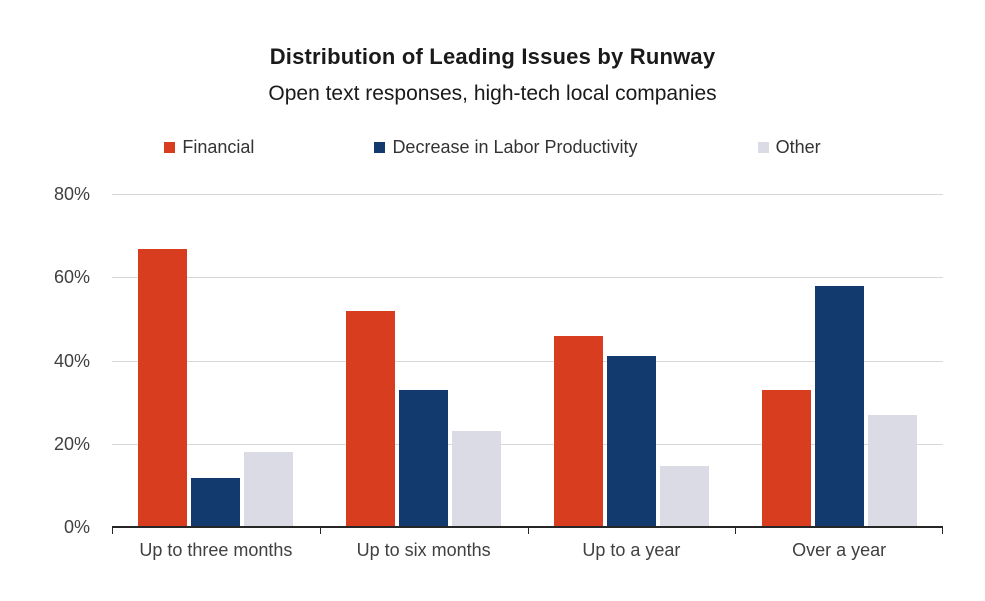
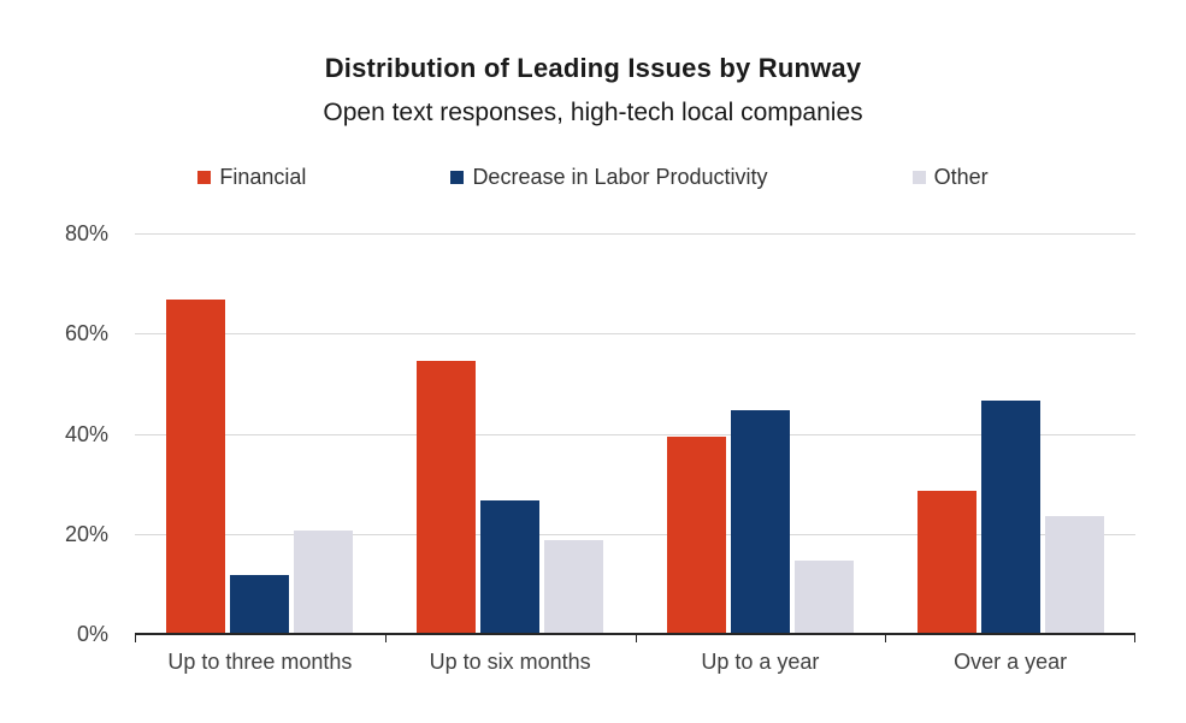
Other/Up to three months: 18% -> 21%
Financial/Up to six months: 52% -> 55%
Decrease in Labor Productivity/Up to six months: 33% -> 27%
Other/Up to six months: 23% -> 19%
Financial/Up to a year: 46% -> 40%
Decrease in Labor Productivity/Up to a year: 41% -> 45%
Financial/Over a year: 33% -> 29%
Decrease in Labor Productivity/Over a year: 58% -> 47%
Other/Over a year: 27% -> 24%
